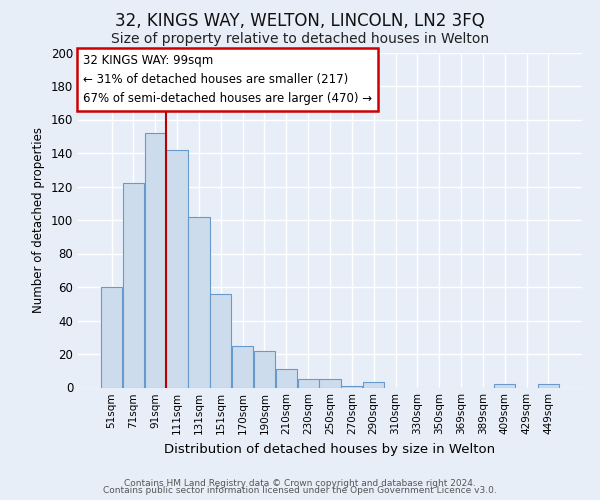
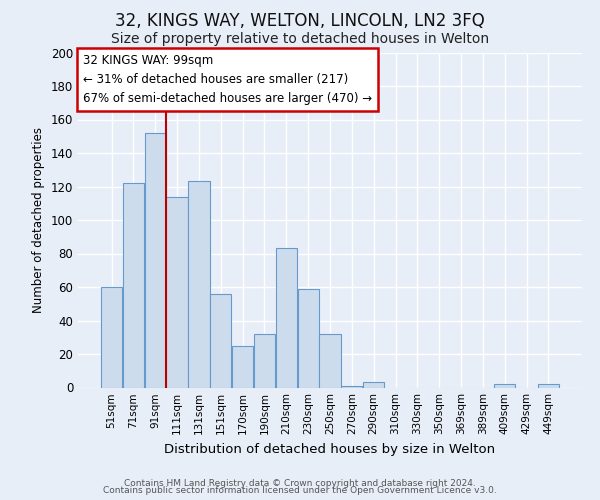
111sqm: 142 -> 114
131sqm: 102 -> 123
190sqm: 22 -> 32
210sqm: 11 -> 83
230sqm: 5 -> 59
250sqm: 5 -> 32
